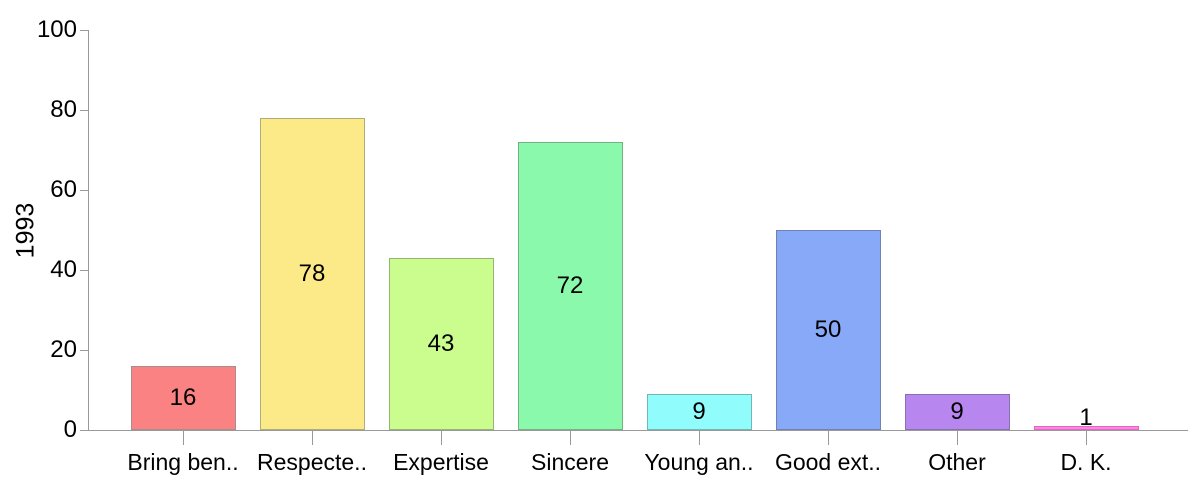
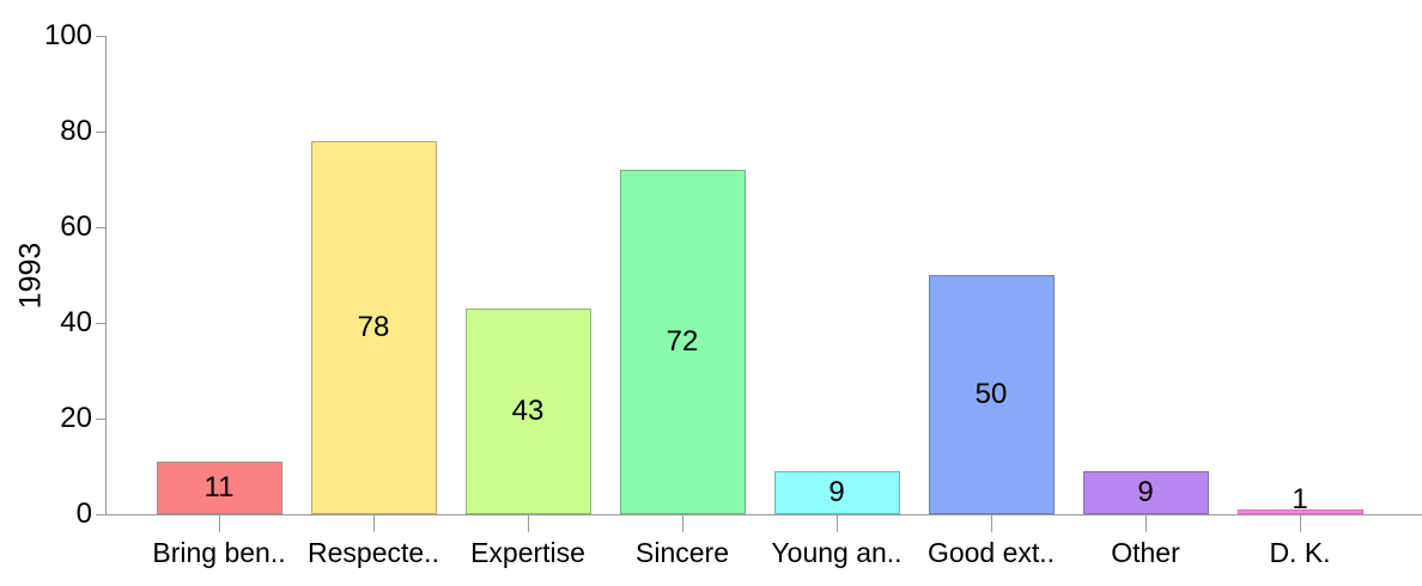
Bring ben..: 16 -> 11
